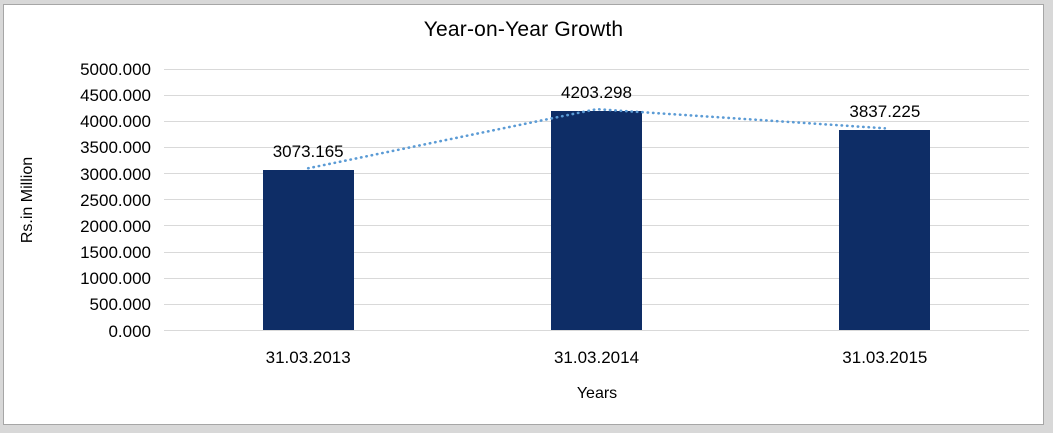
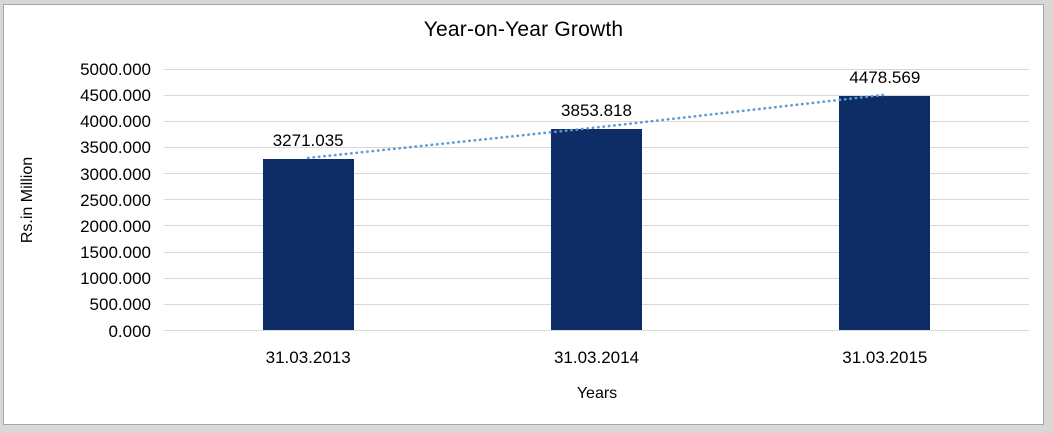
31.03.2013: 3073.165 -> 3271.035
31.03.2014: 4203.298 -> 3853.818
31.03.2015: 3837.225 -> 4478.569
